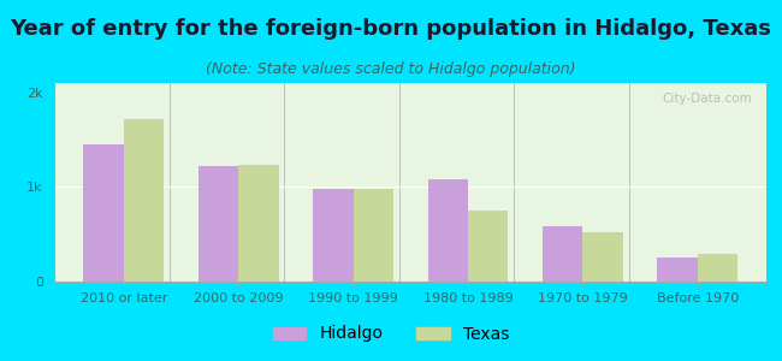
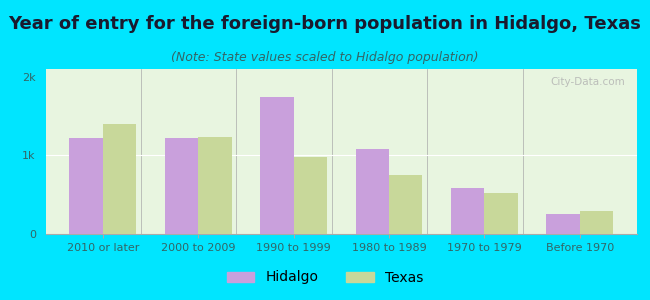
Hidalgo/2010 or later: 1.45k -> 1.22k
Texas/2010 or later: 1.72k -> 1.40k
Hidalgo/1990 to 1999: 0.98k -> 1.74k
